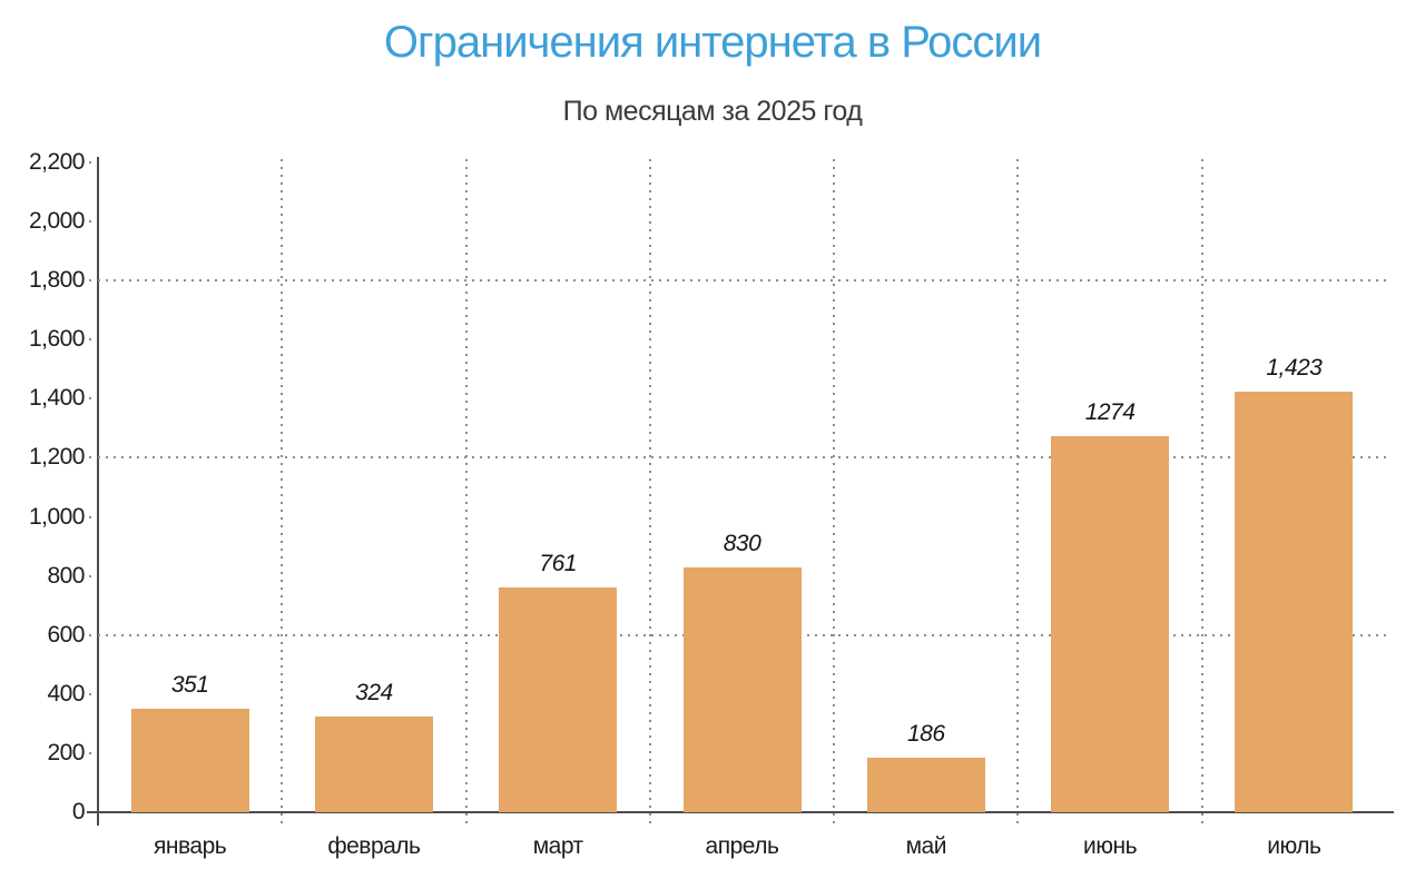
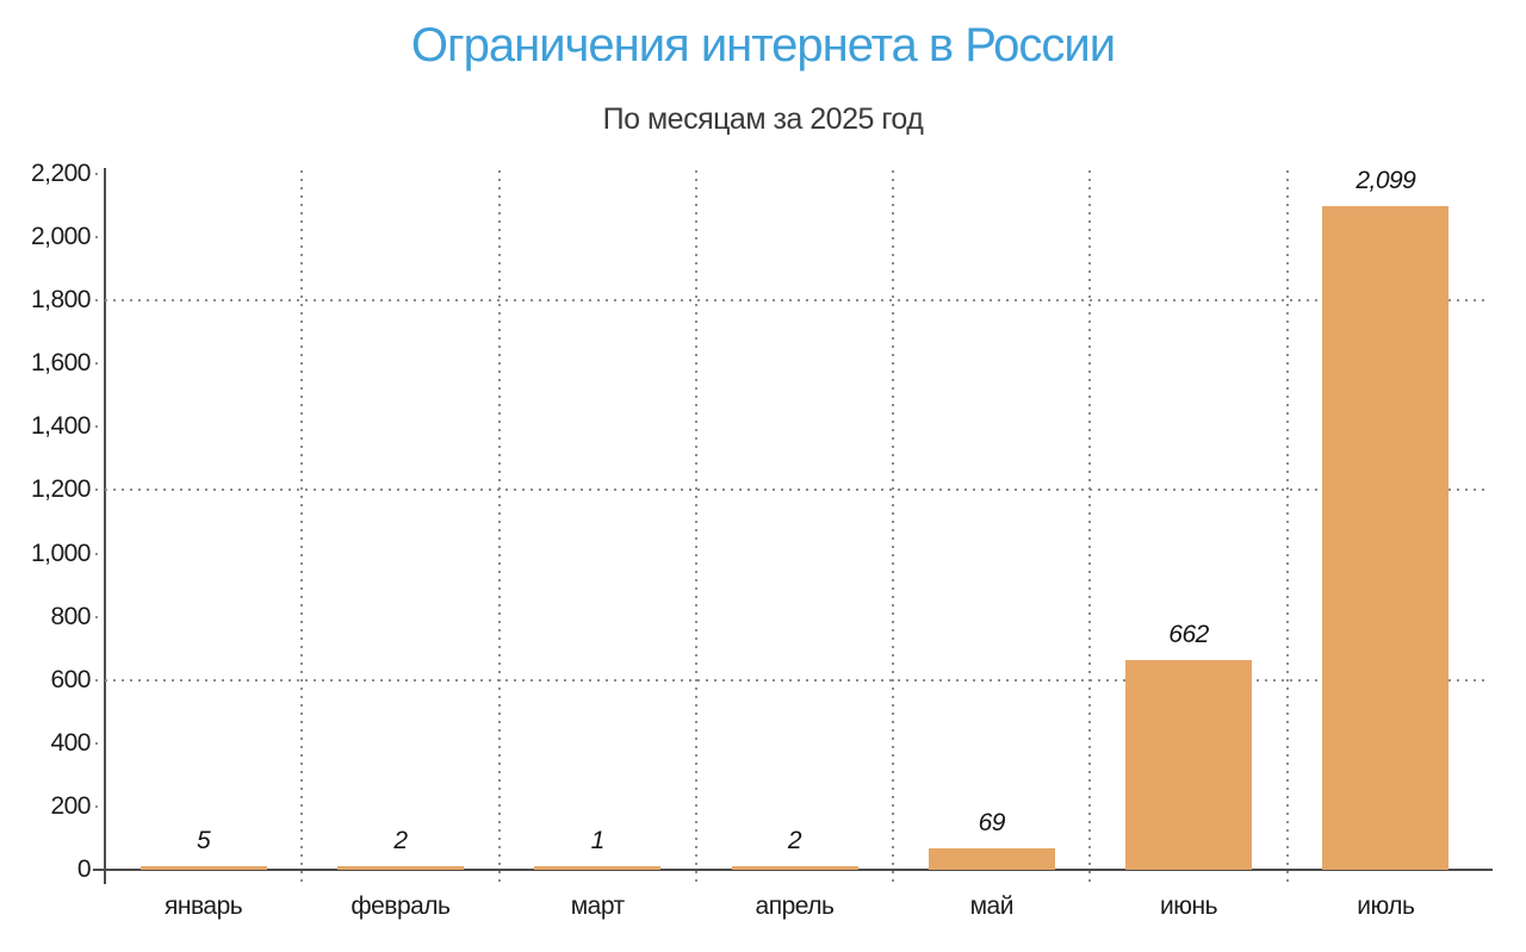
январь: 351 -> 5
февраль: 324 -> 2
март: 761 -> 1
апрель: 830 -> 2
май: 186 -> 69
июнь: 1274 -> 662
июль: 1,423 -> 2,099
